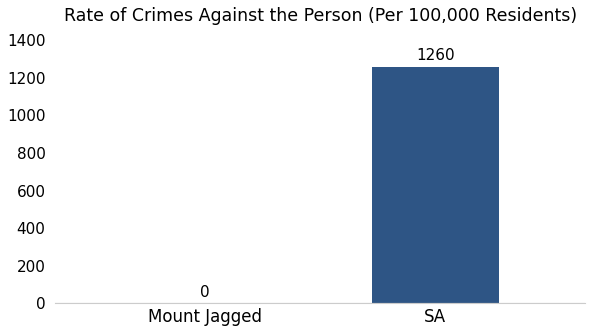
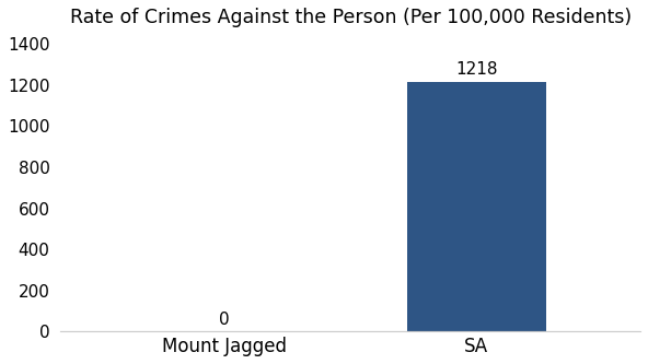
SA: 1260 -> 1218
